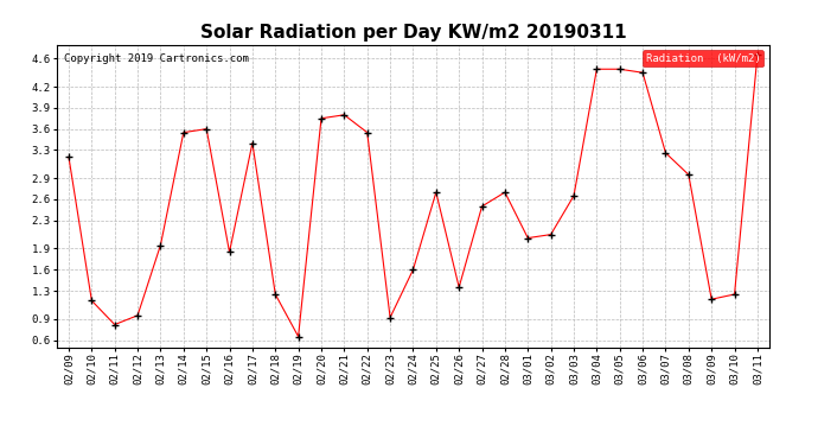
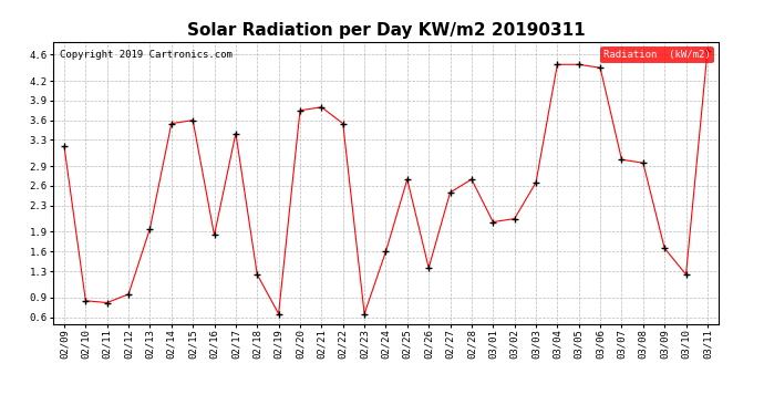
02/10: 1.16 -> 0.85
02/23: 0.92 -> 0.65
03/07: 3.26 -> 3.00
03/09: 1.18 -> 1.65
